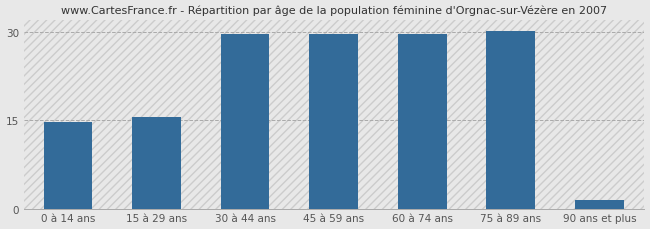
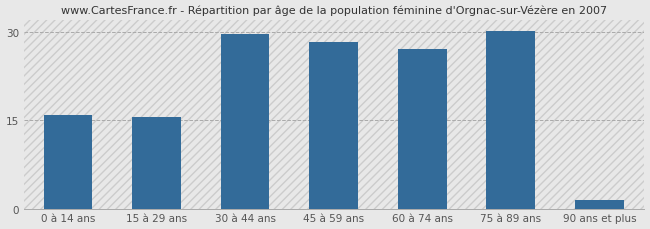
0 à 14 ans: 14.7 -> 15.8
45 à 59 ans: 29.6 -> 28.2
60 à 74 ans: 29.7 -> 27.0
